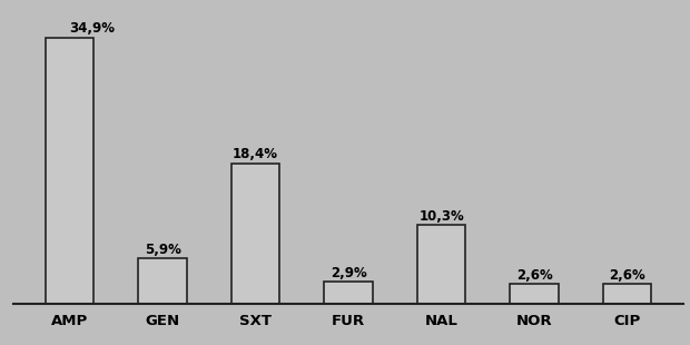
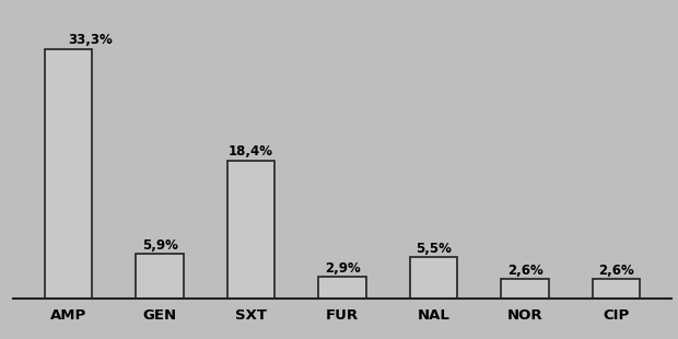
AMP: 34,9% -> 33,3%
NAL: 10,3% -> 5,5%
